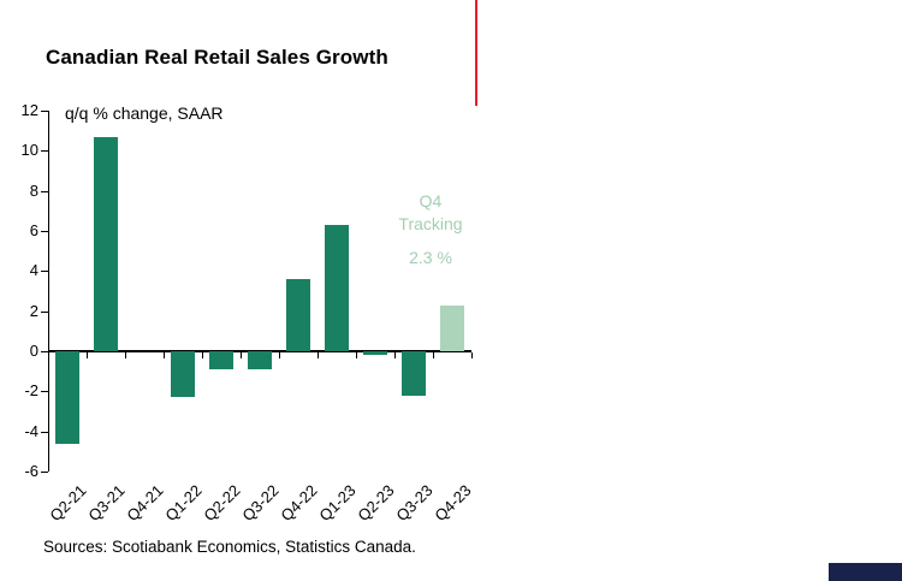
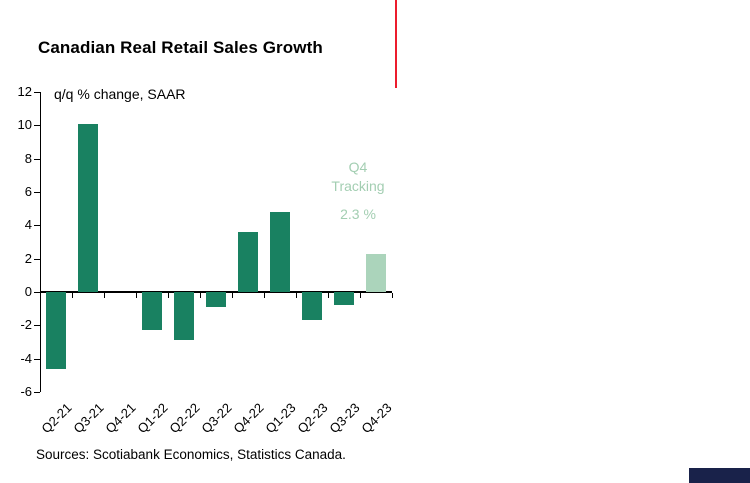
Q3-21: 10.7 -> 10.1
Q2-22: -0.9 -> -2.9
Q1-23: 6.3 -> 4.8
Q2-23: -0.2 -> -1.7
Q3-23: -2.2 -> -0.8
